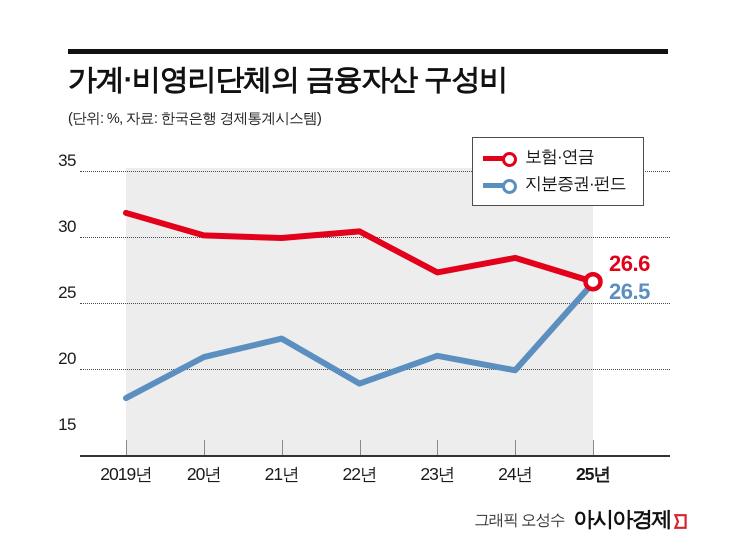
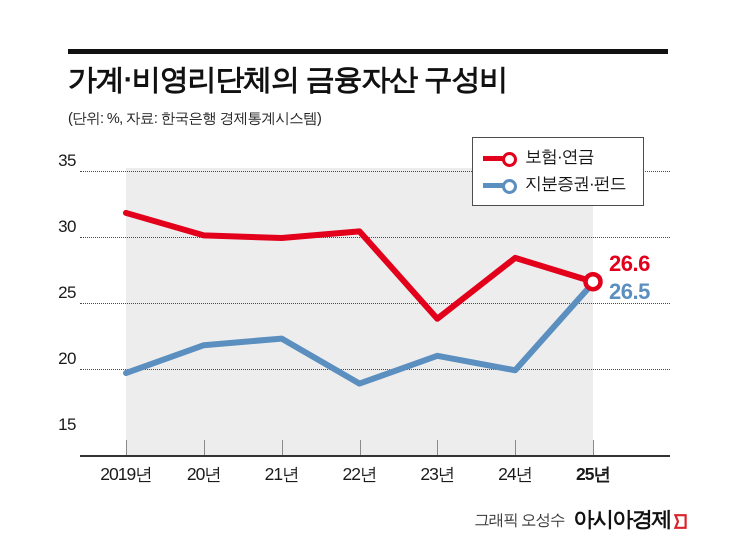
지분증권·펀드/2019년: 17.8 -> 19.7
지분증권·펀드/20년: 20.9 -> 21.8
보험·연금/23년: 27.3 -> 23.8
